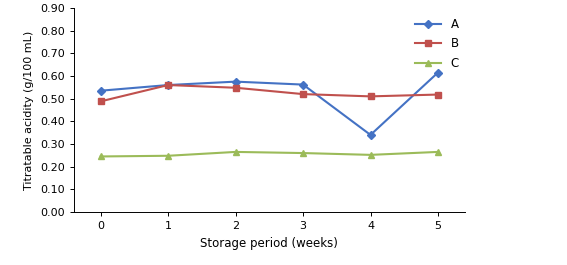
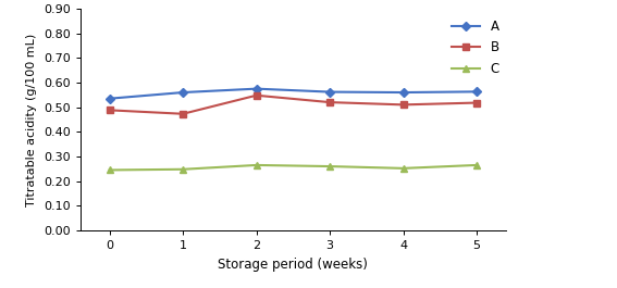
B/1: 0.560 -> 0.473
A/4: 0.340 -> 0.560
A/5: 0.615 -> 0.563
